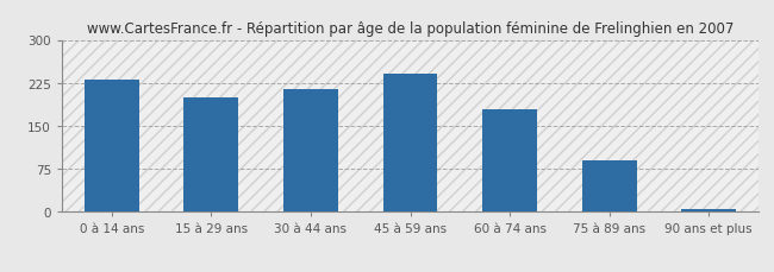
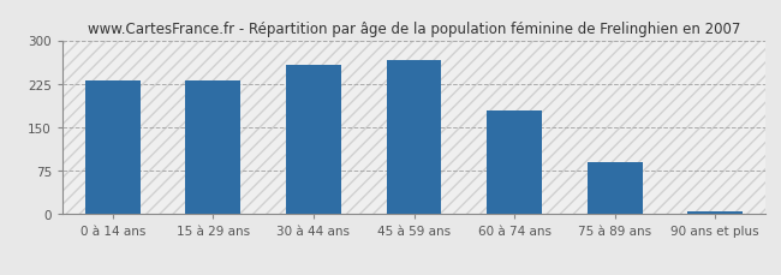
15 à 29 ans: 200 -> 231
30 à 44 ans: 215 -> 258
45 à 59 ans: 240 -> 265
